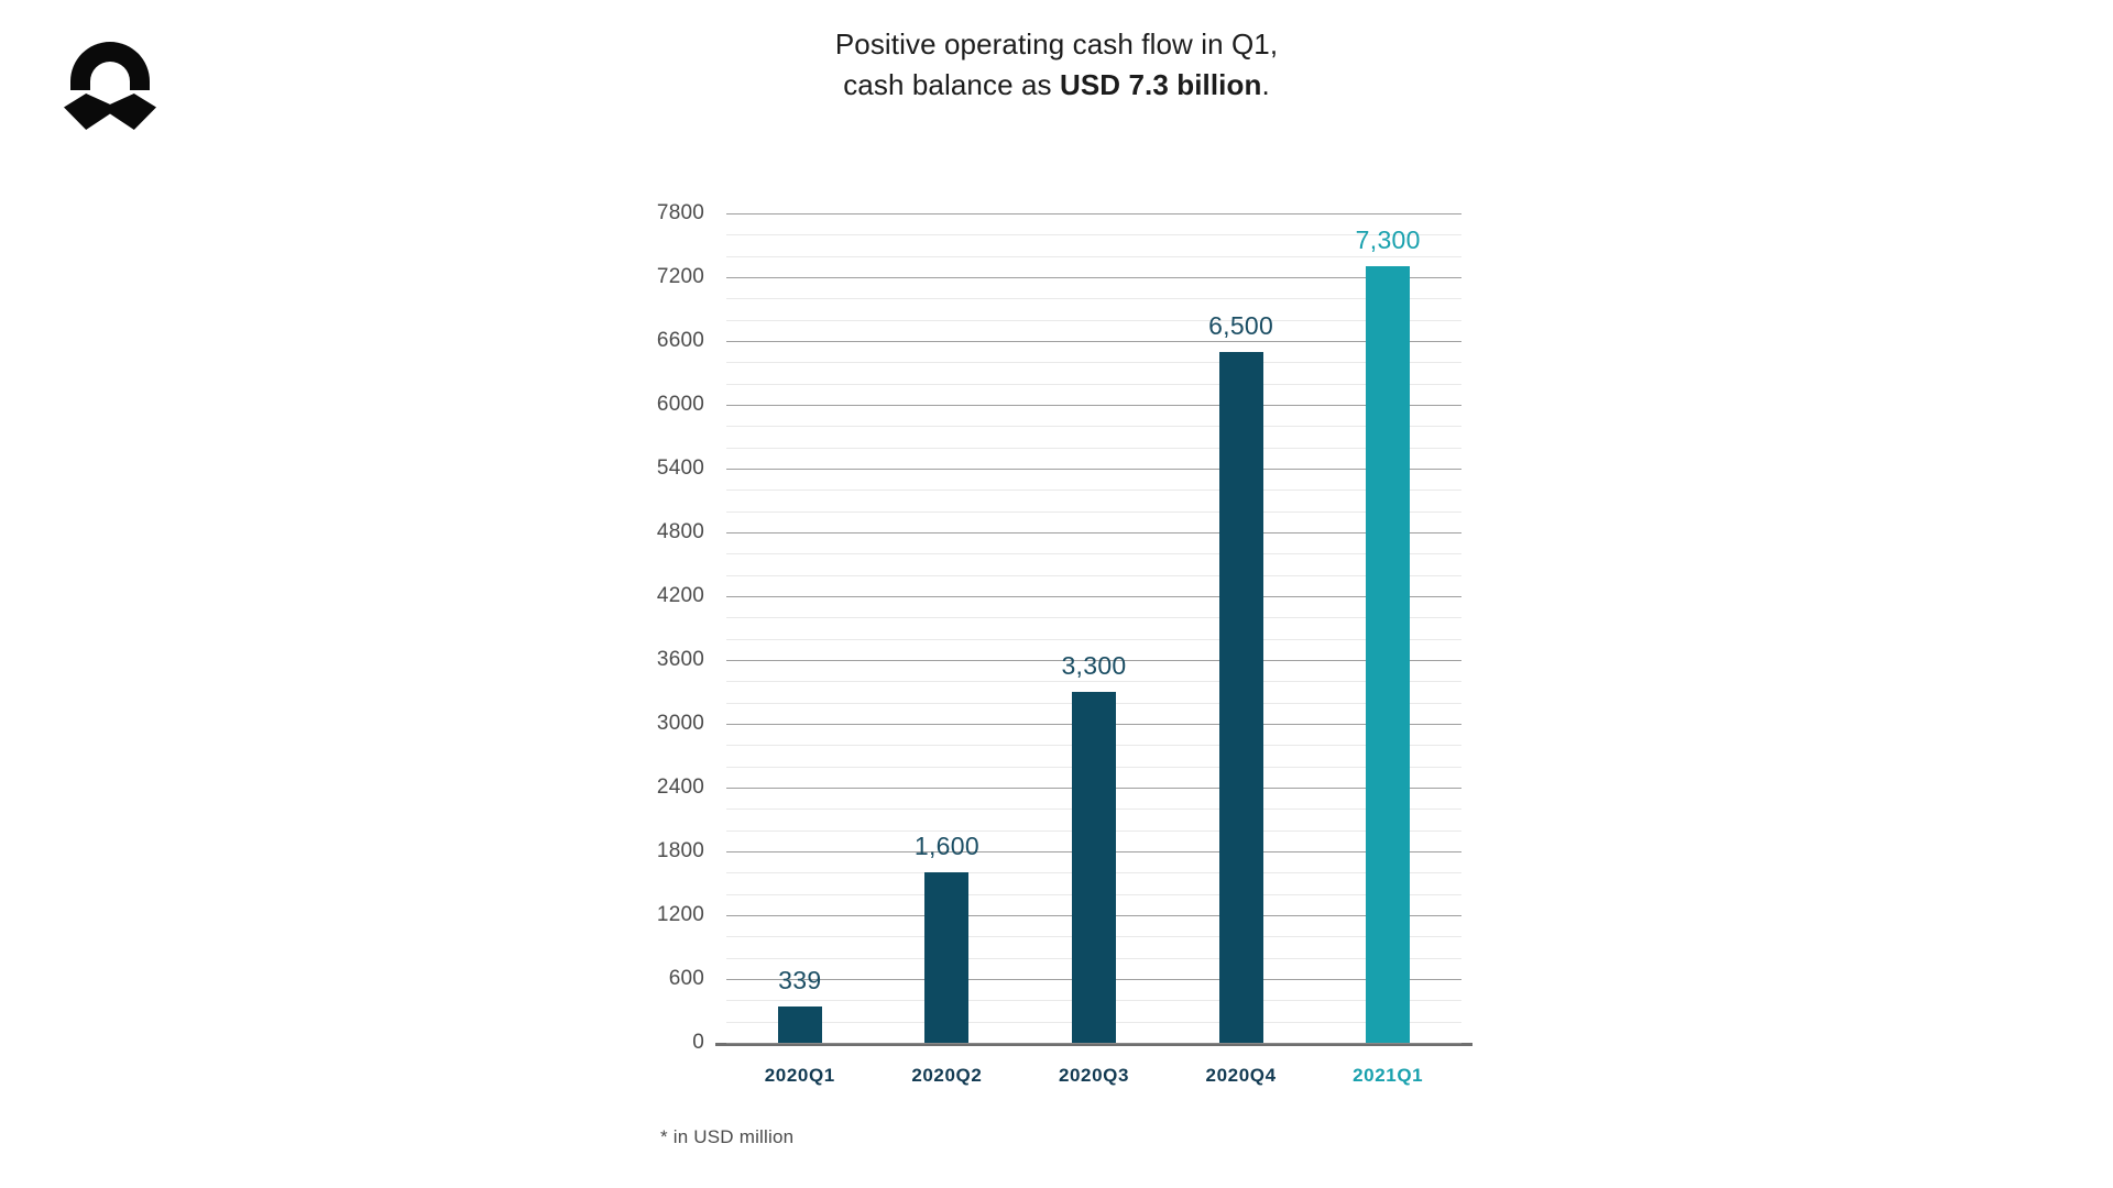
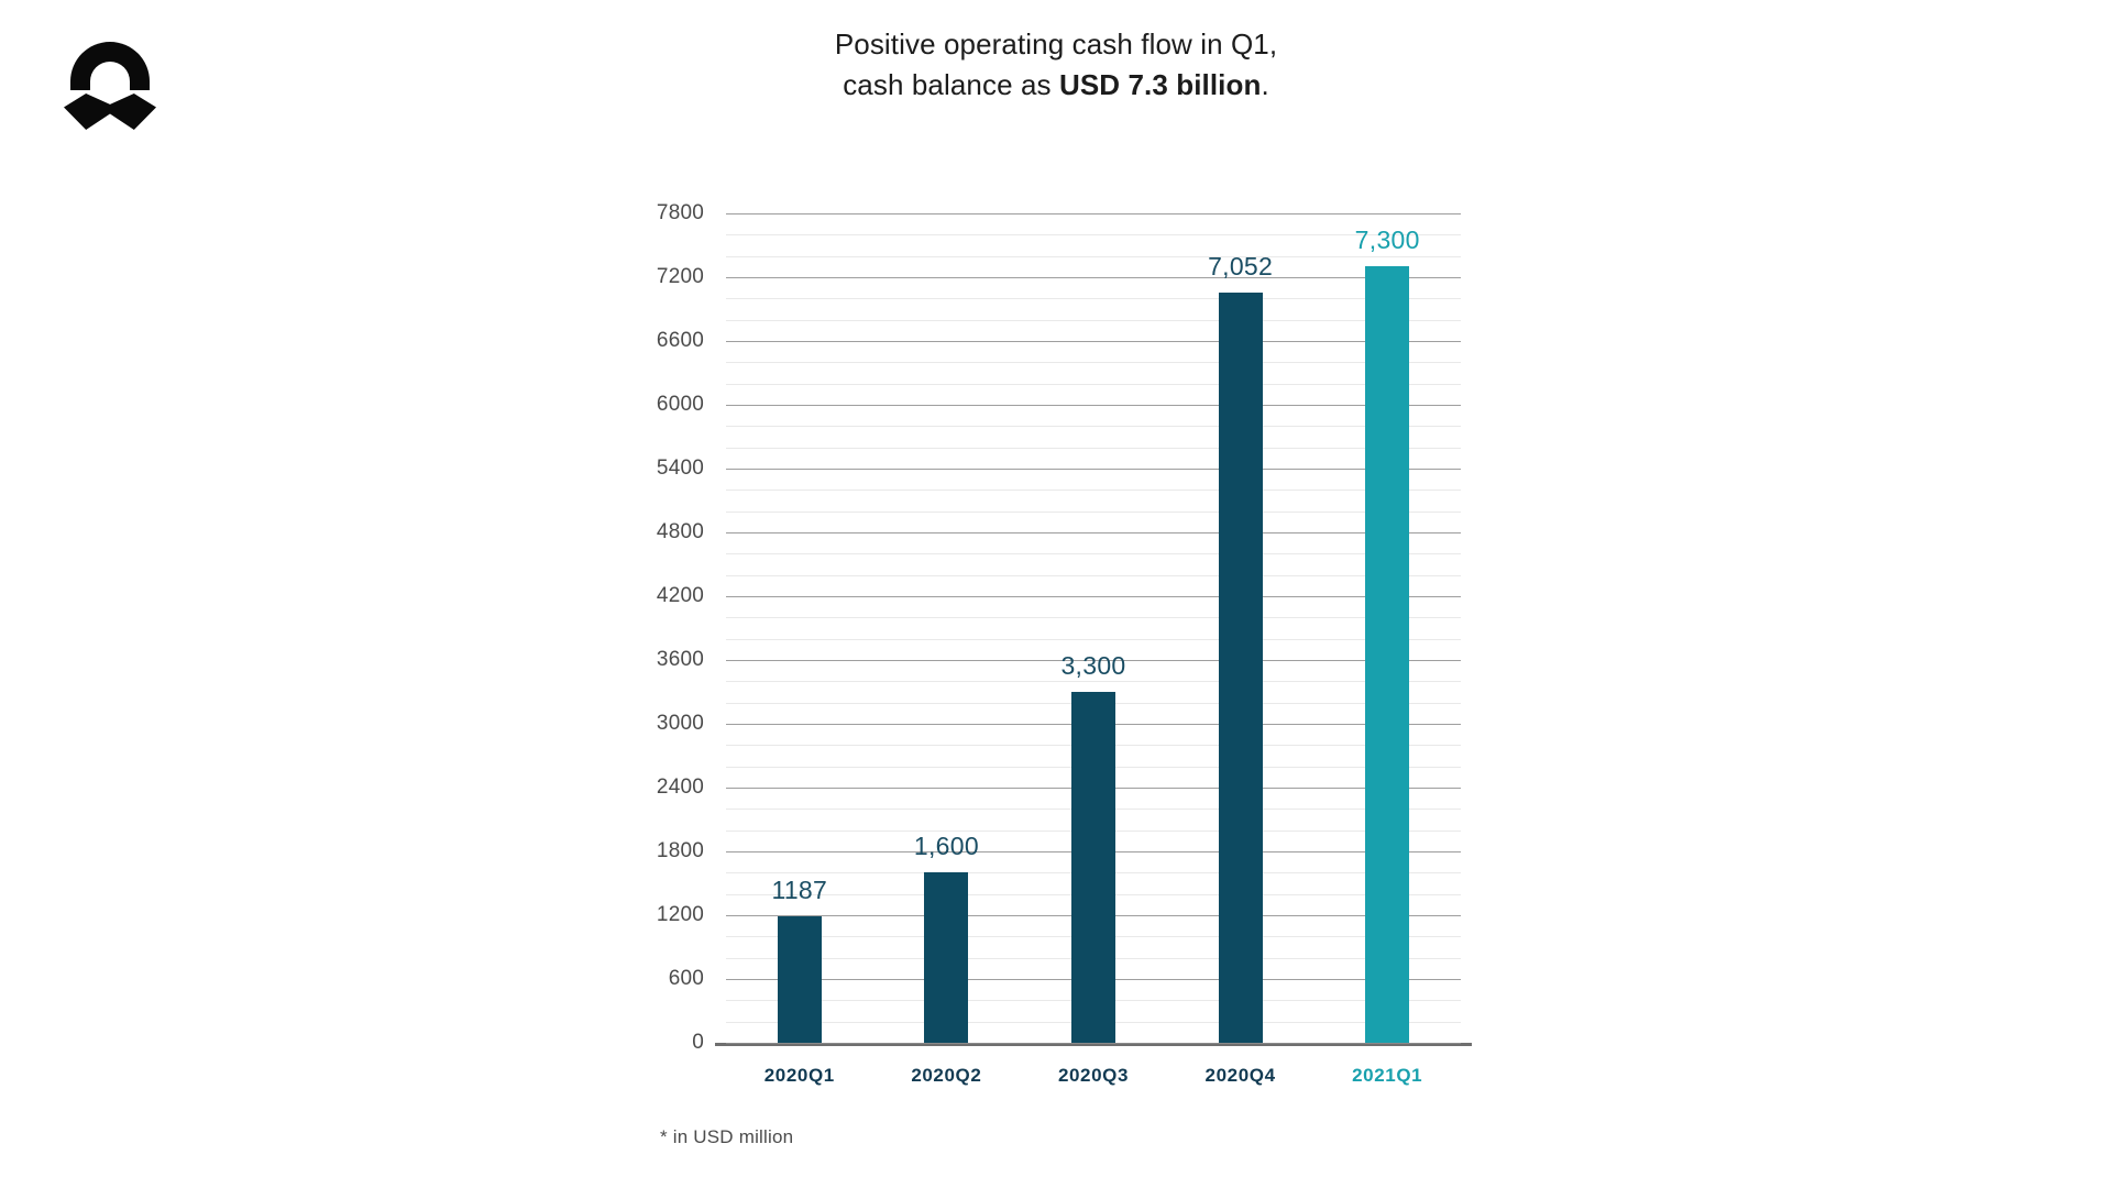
2020Q1: 339 -> 1187
2020Q4: 6,500 -> 7,052
